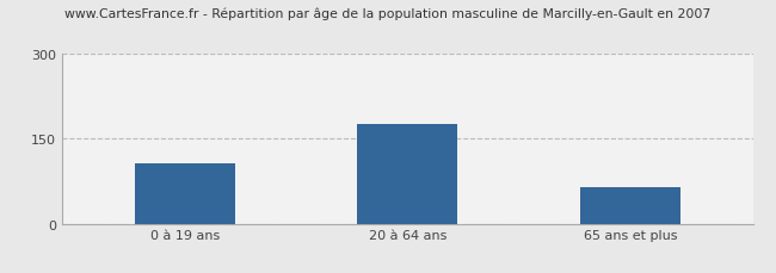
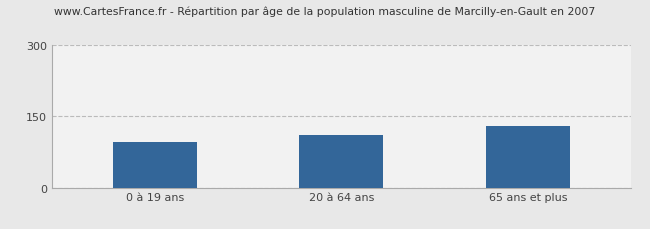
0 à 19 ans: 107 -> 95
20 à 64 ans: 175 -> 110
65 ans et plus: 65 -> 130
